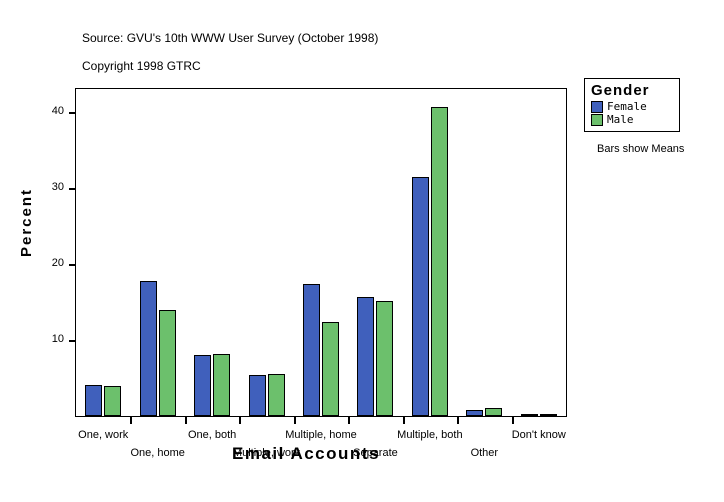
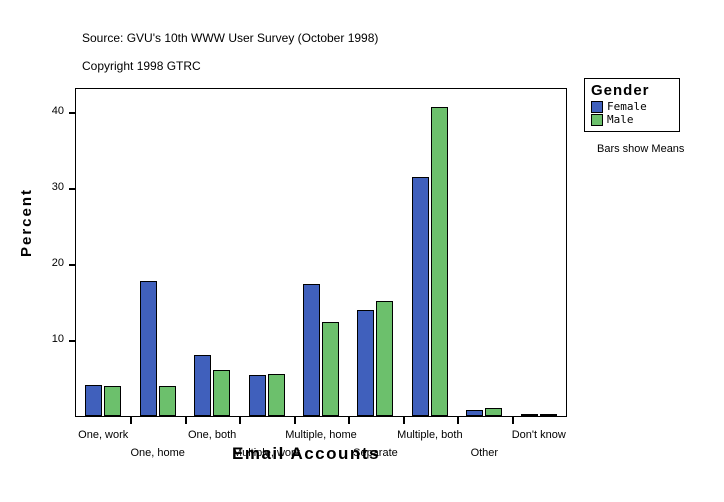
Male/One, home: 14 -> 4
Male/One, both: 8 -> 6
Female/Separate: 16 -> 14
